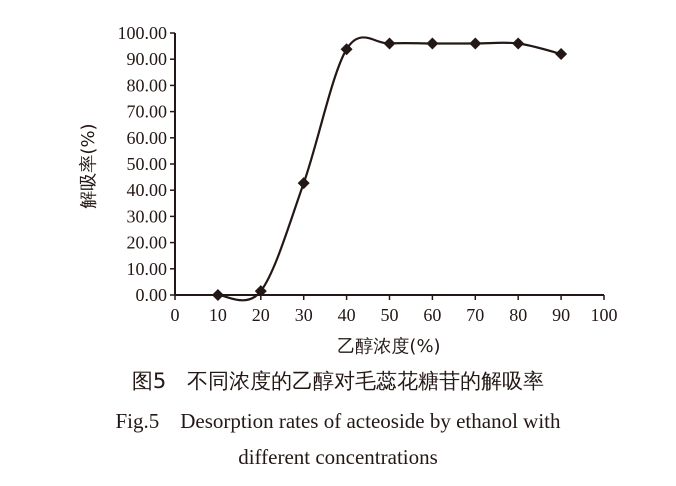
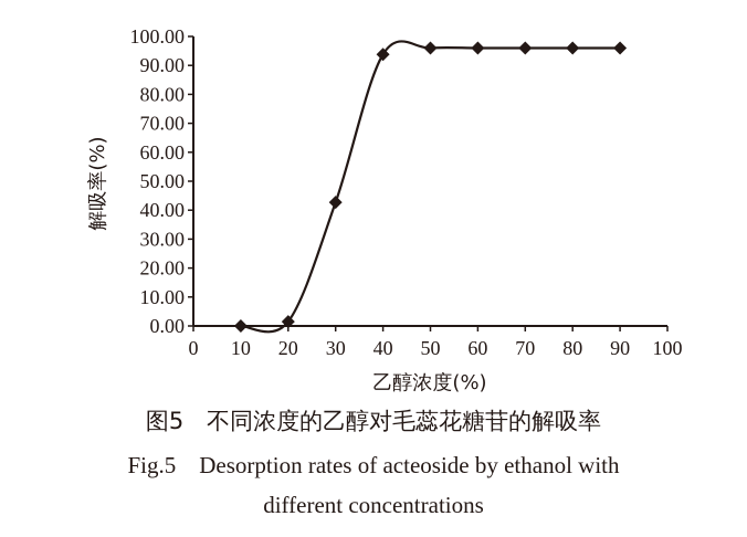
90: 92 -> 96
